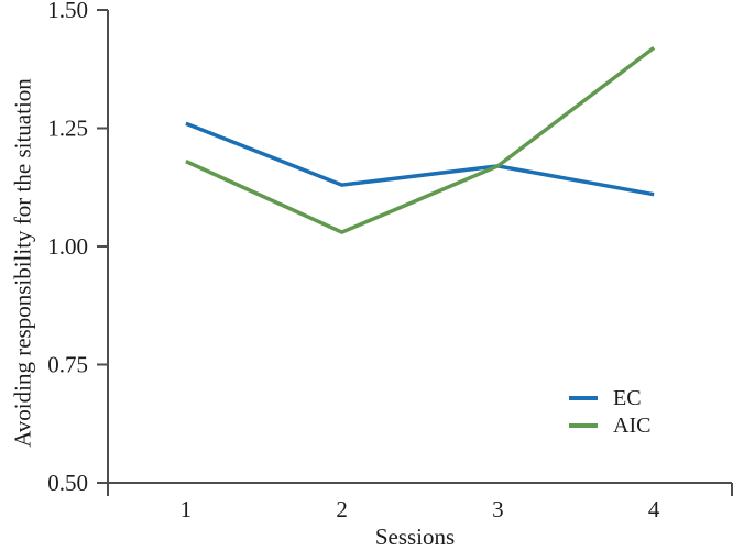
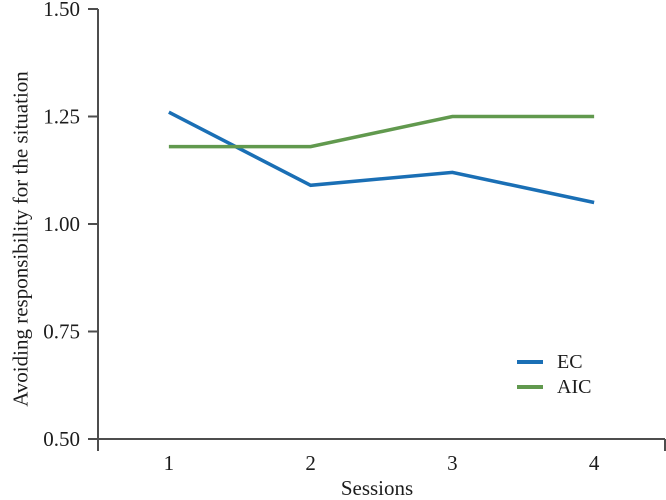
EC/2: 1.13 -> 1.09
AIC/2: 1.03 -> 1.18
EC/3: 1.17 -> 1.12
AIC/3: 1.17 -> 1.25
EC/4: 1.11 -> 1.05
AIC/4: 1.42 -> 1.25
